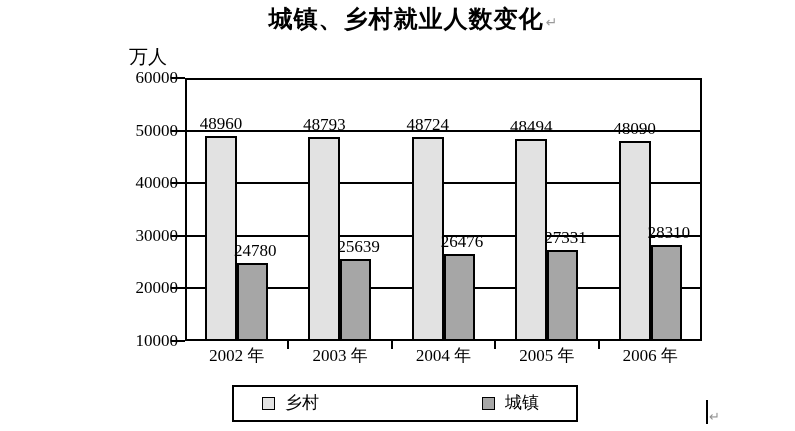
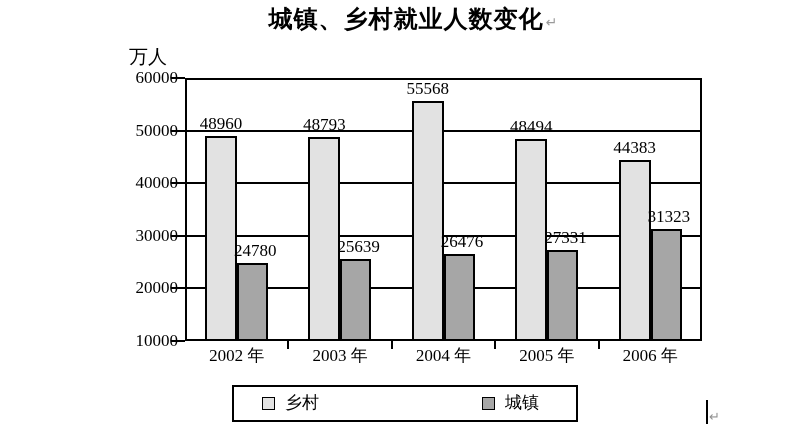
乡村/2004 年: 48724 -> 55568
乡村/2006 年: 48090 -> 44383
城镇/2006 年: 28310 -> 31323
